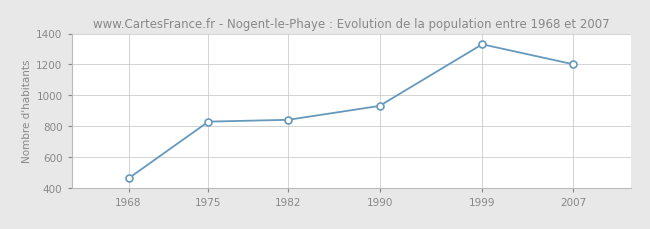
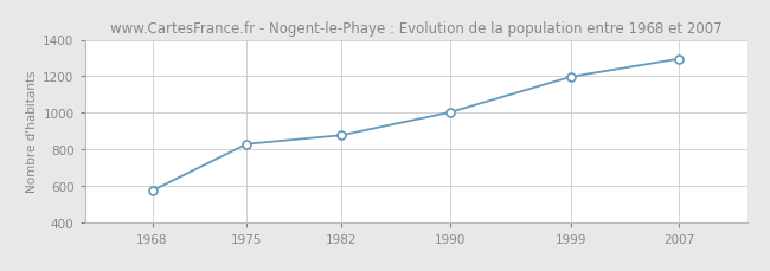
1968: 460 -> 570
1982: 840 -> 880
1990: 930 -> 1000
1999: 1330 -> 1200
2007: 1200 -> 1300
